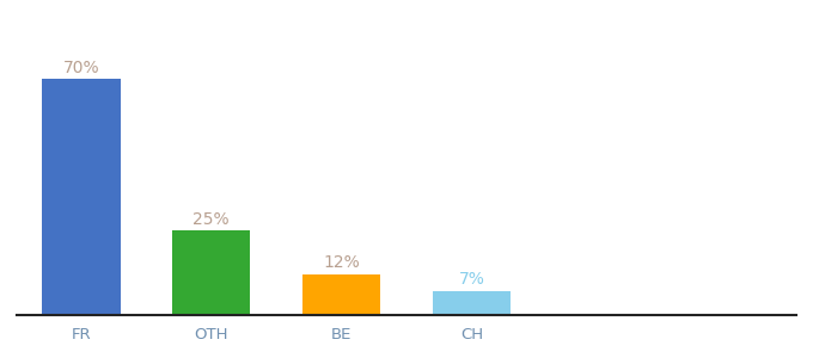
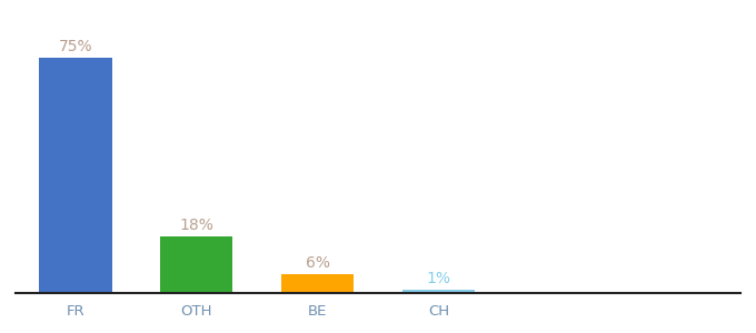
FR: 70% -> 75%
OTH: 25% -> 18%
BE: 12% -> 6%
CH: 7% -> 1%
